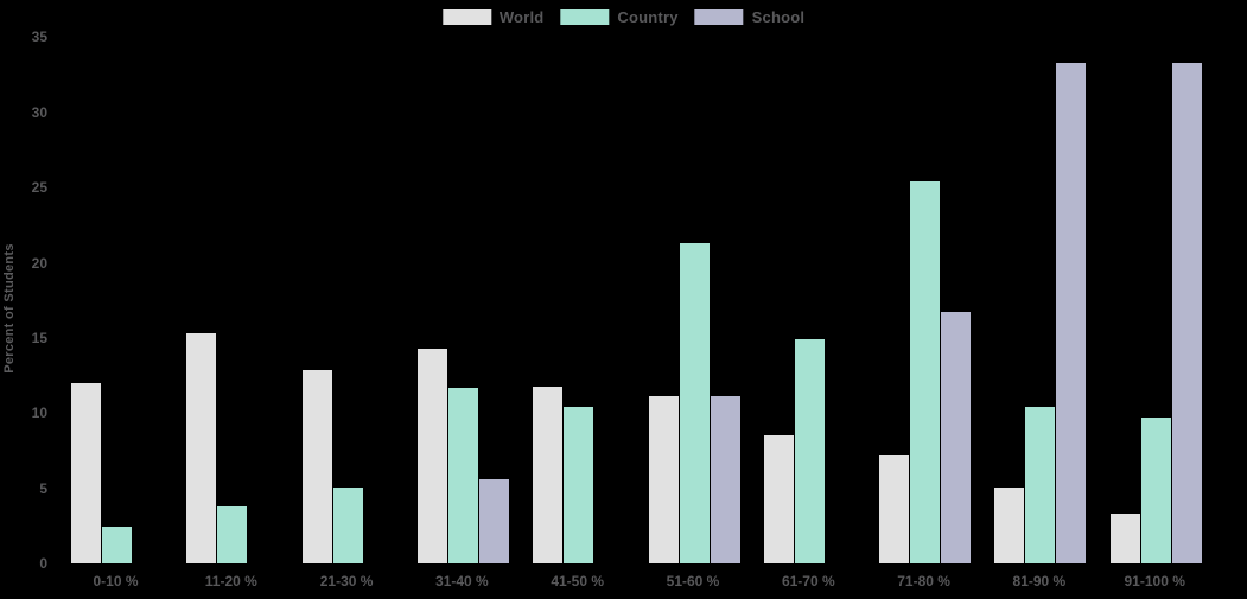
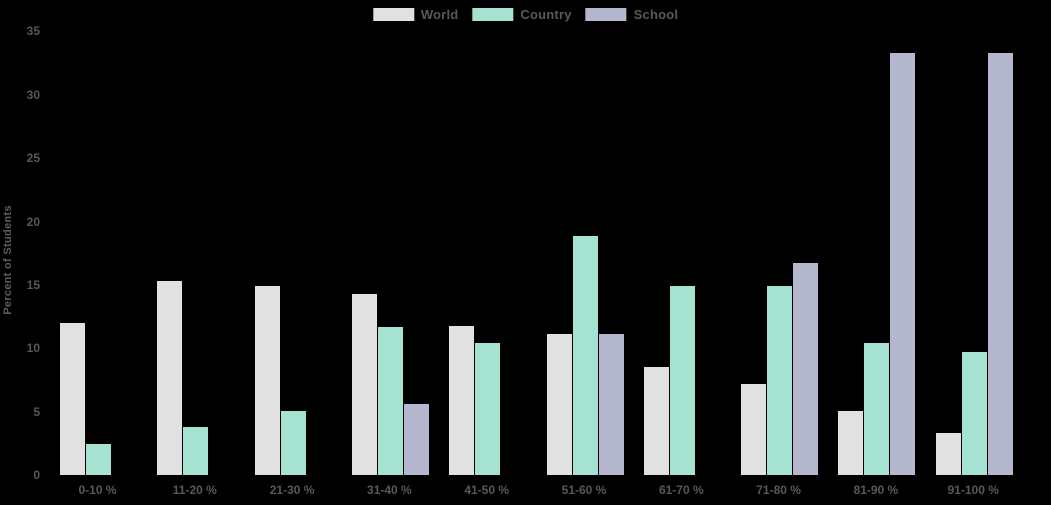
World/21-30 %: 12.9 -> 14.9
Country/51-60 %: 21.3 -> 18.9
Country/71-80 %: 25.4 -> 14.9
